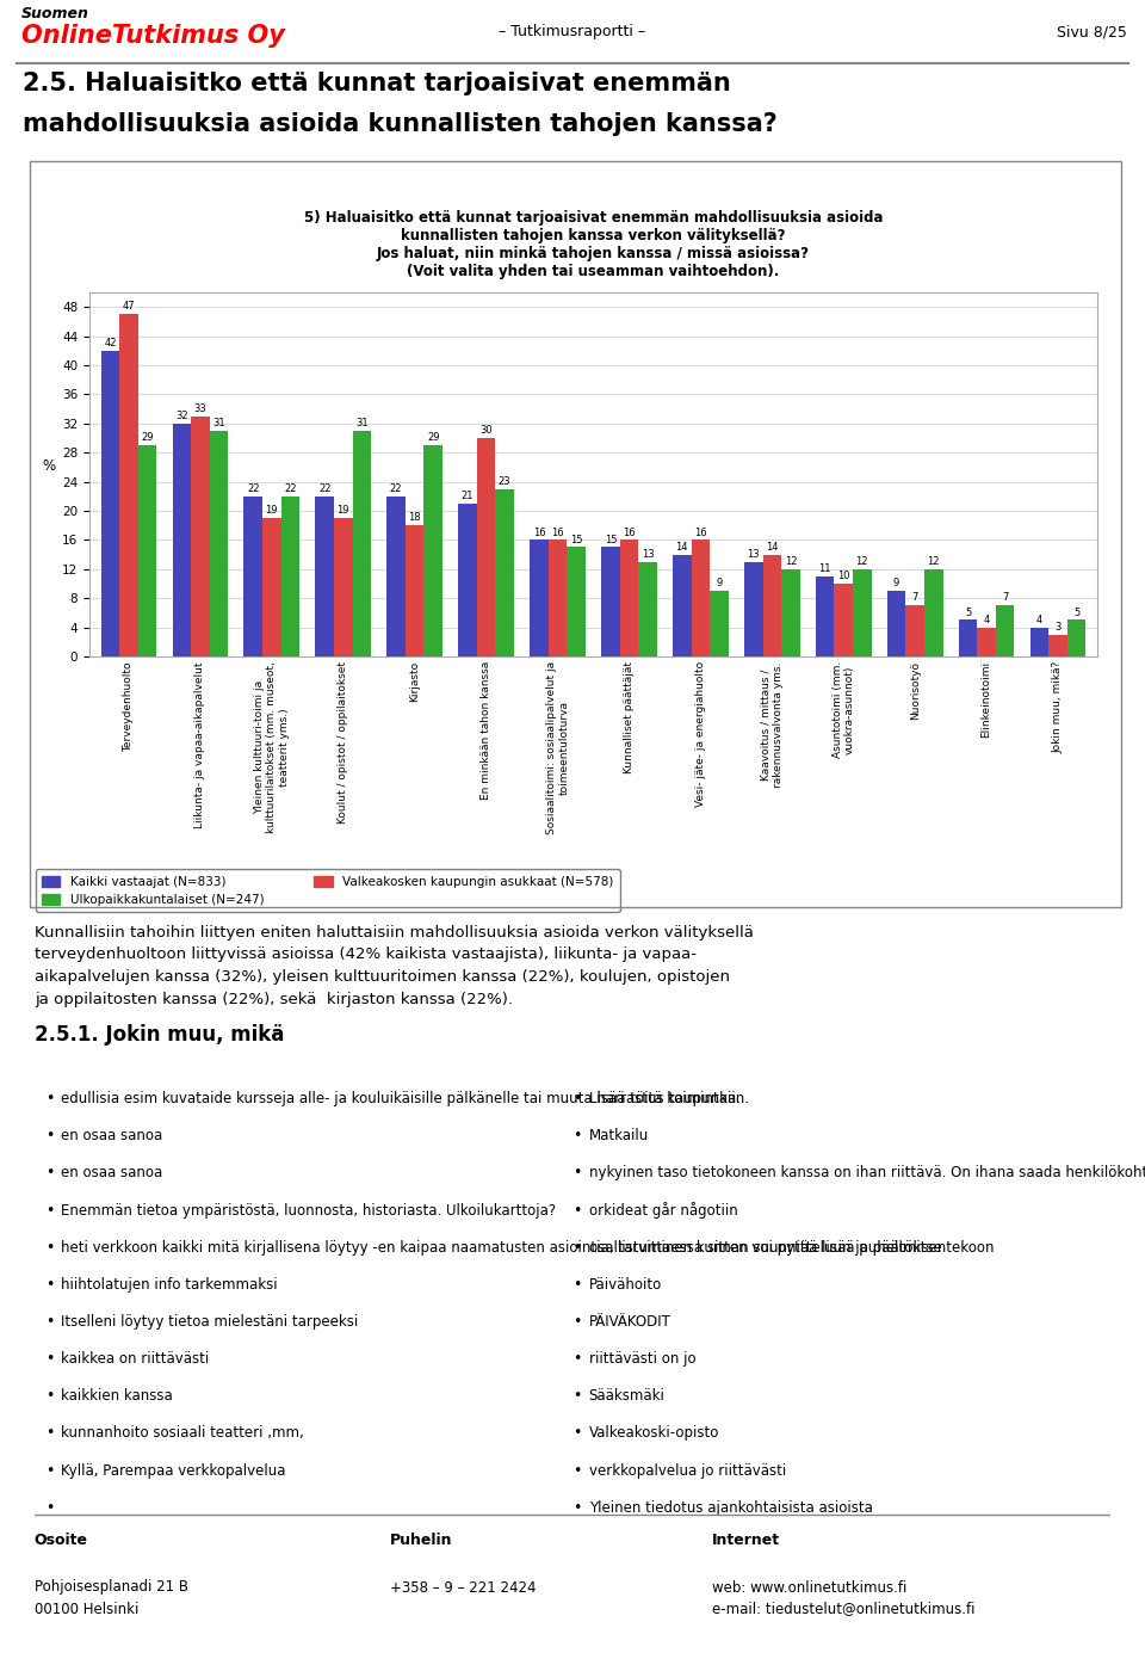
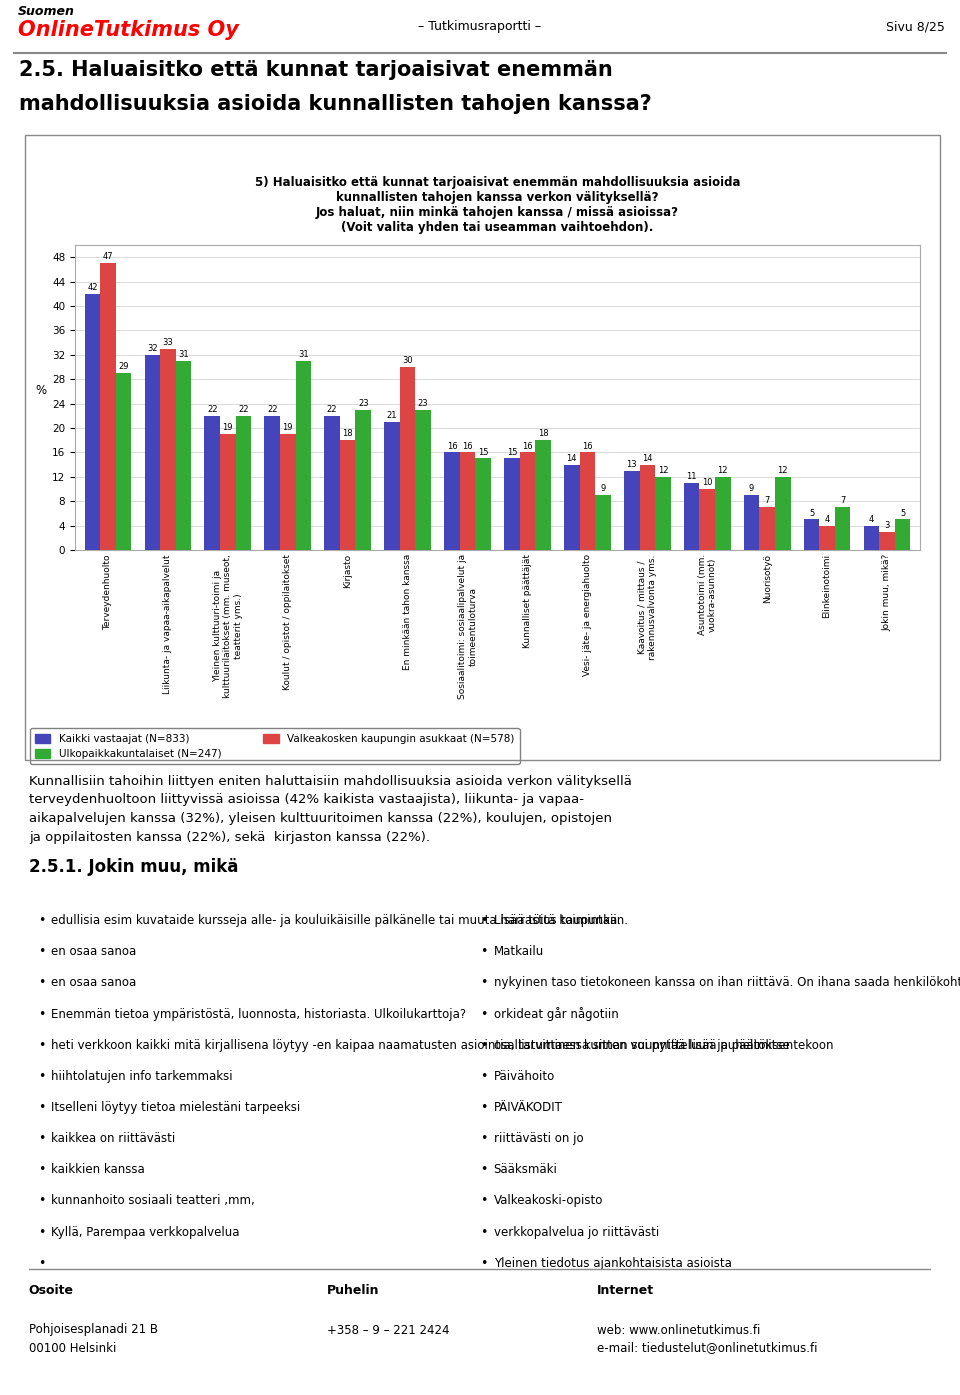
Ulkopaikkakuntalaiset (N=247)/Kirjasto: 29 -> 23
Ulkopaikkakuntalaiset (N=247)/Kunnalliset päättäjät: 13 -> 18
